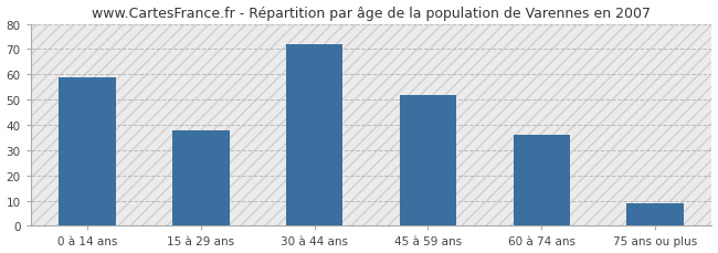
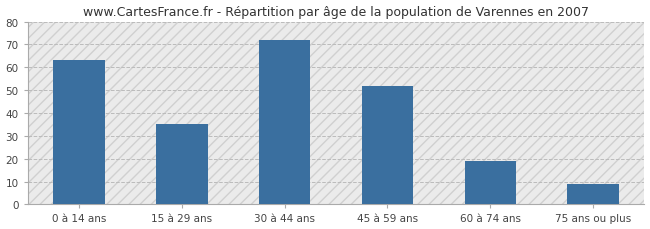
0 à 14 ans: 59 -> 63
15 à 29 ans: 38 -> 35
60 à 74 ans: 36 -> 19
